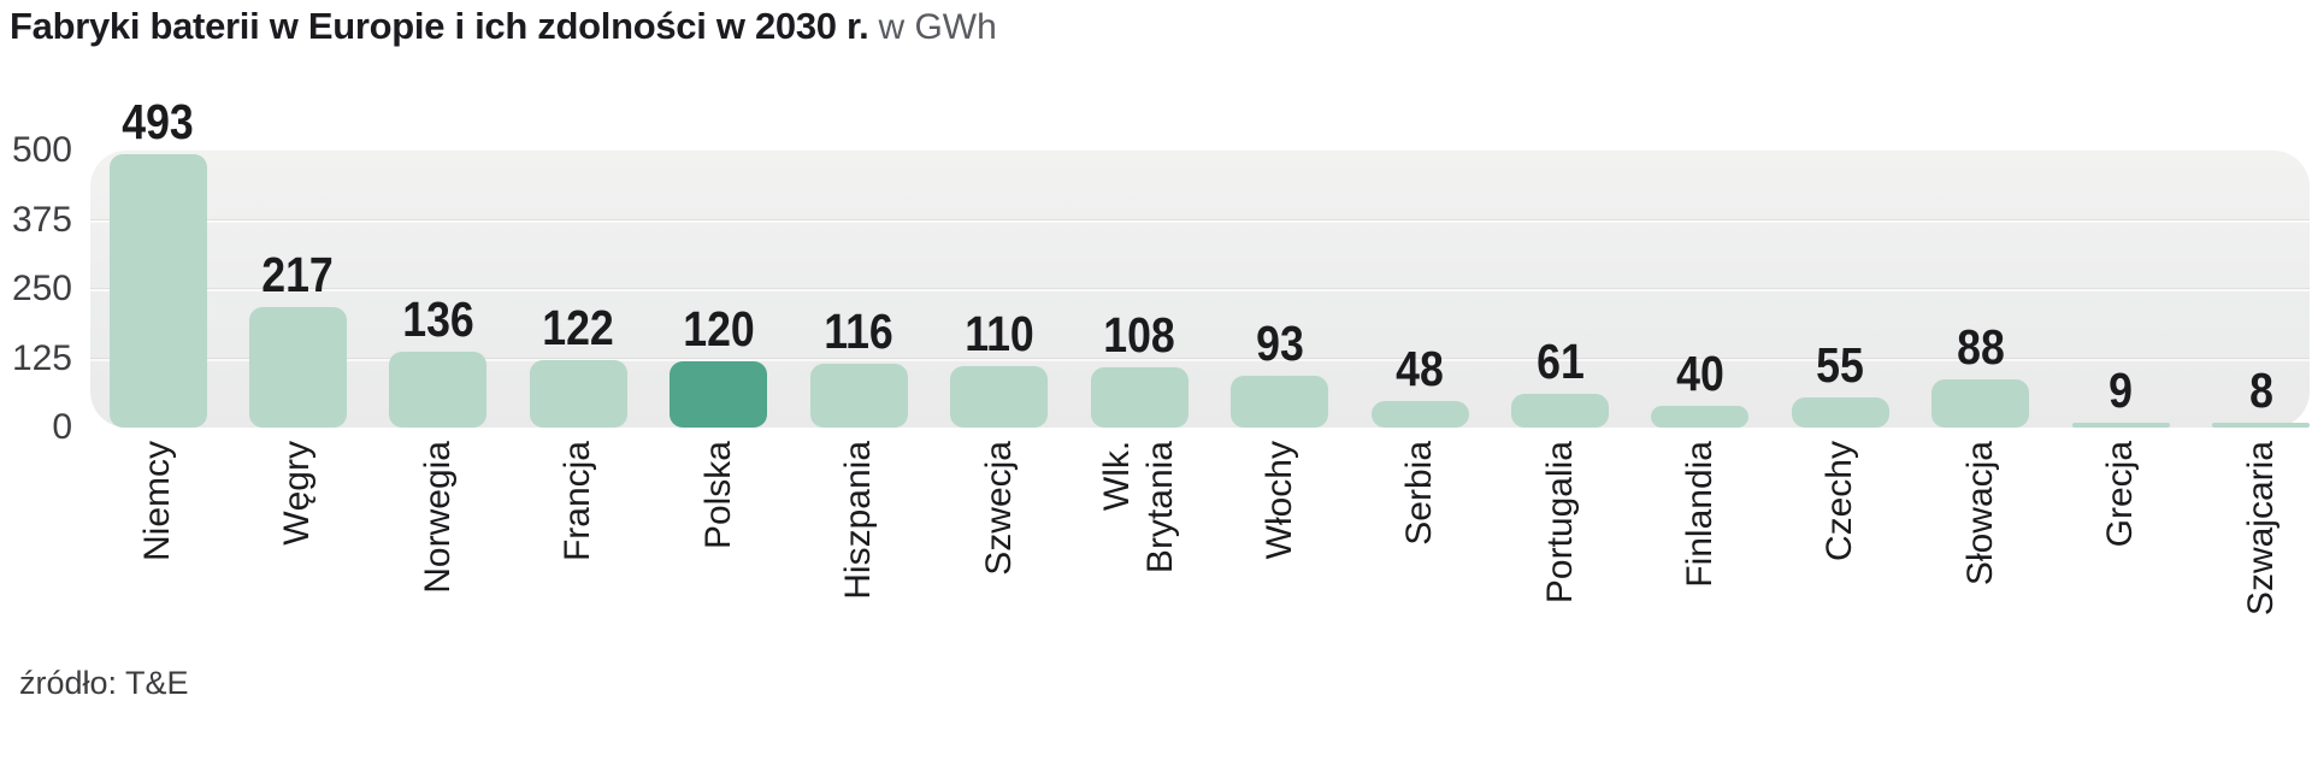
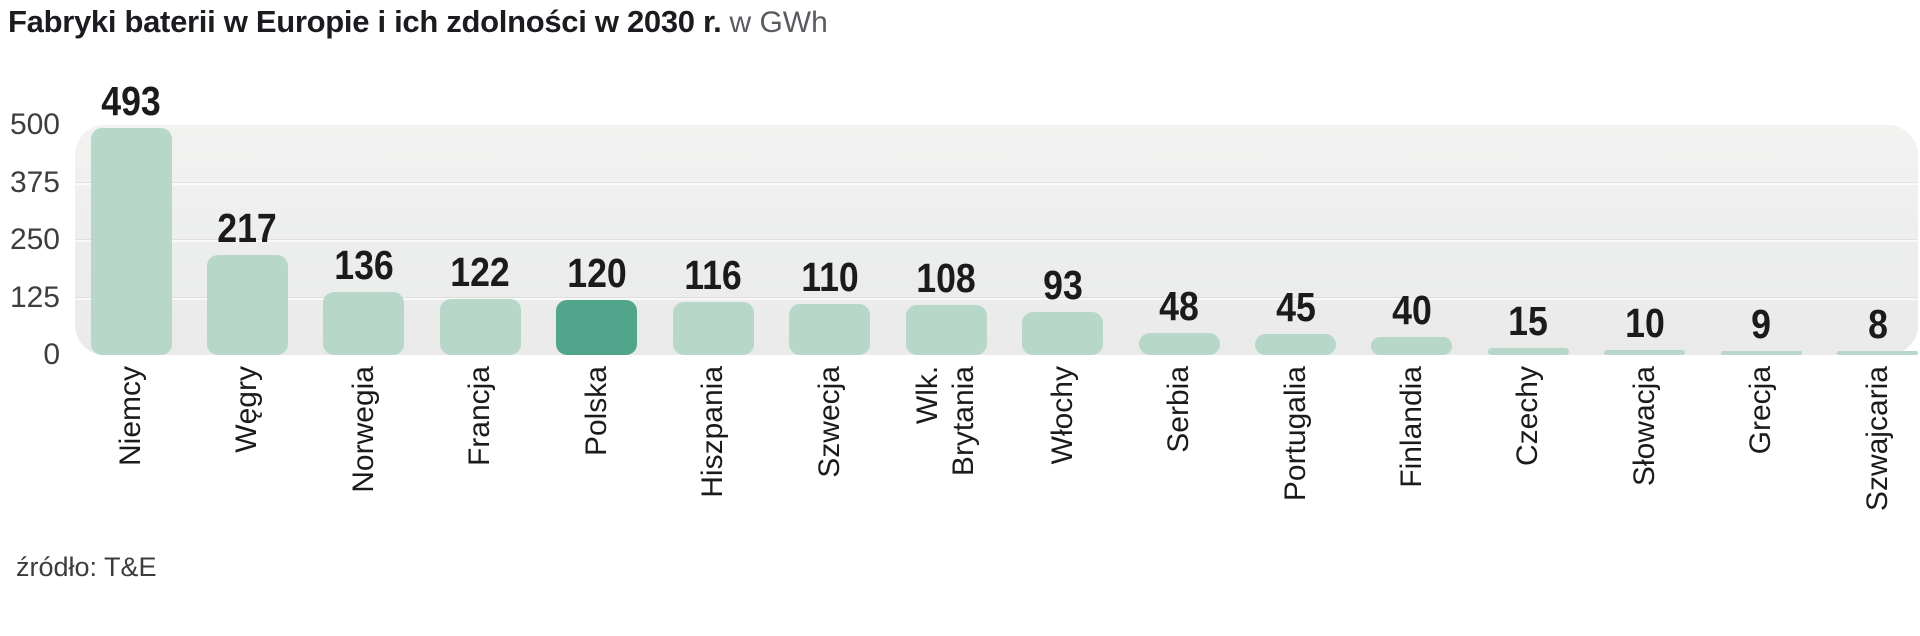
Portugalia: 61 -> 45
Czechy: 55 -> 15
Słowacja: 88 -> 10
